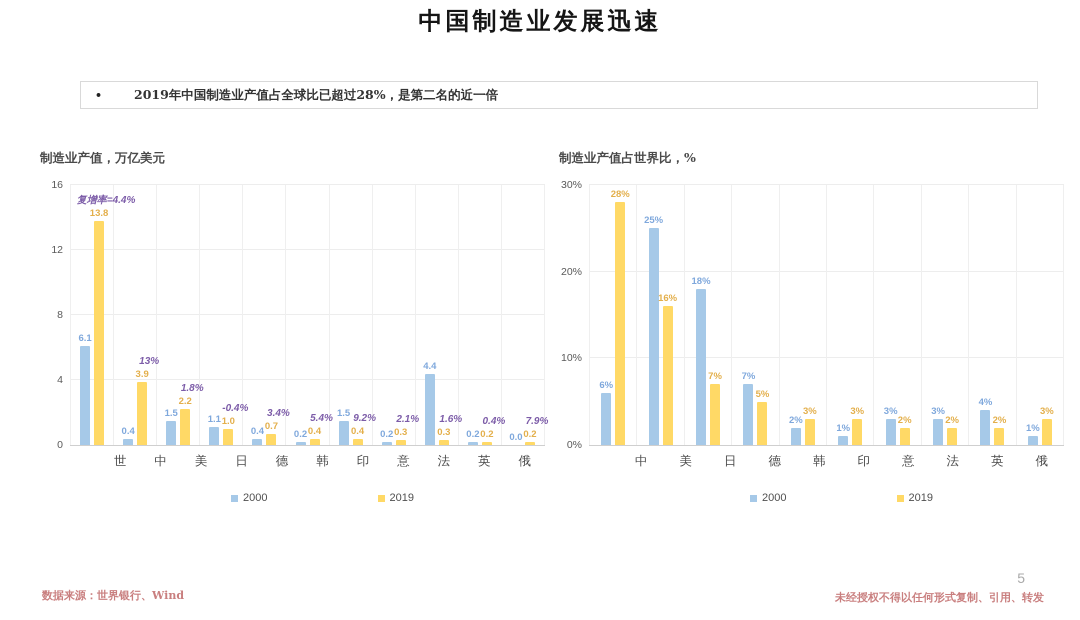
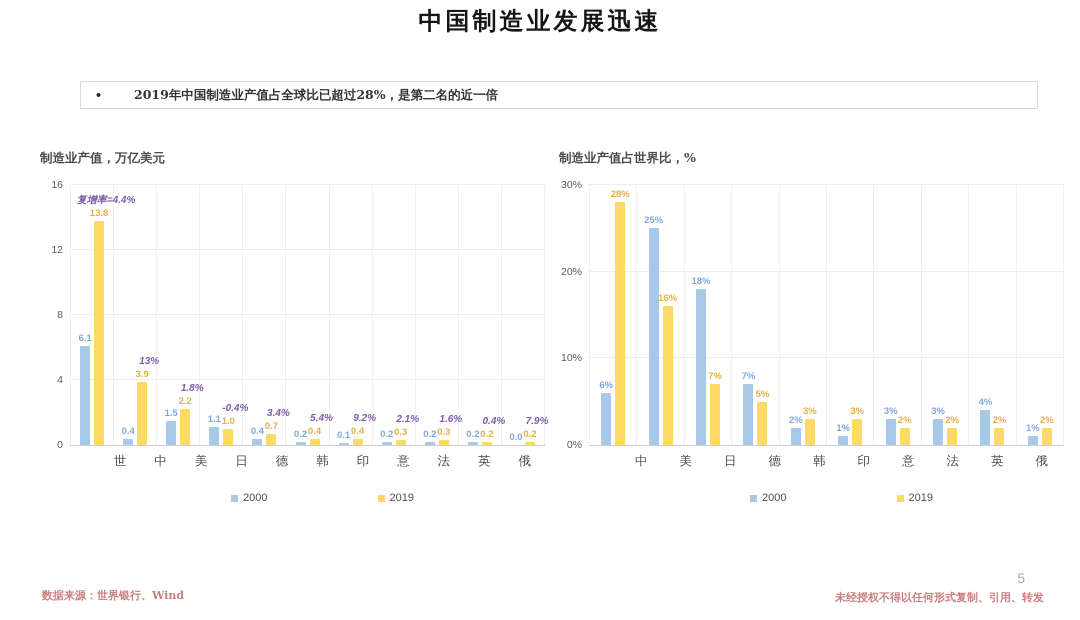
制造业产值，万亿美元/2000/印: 1.5 -> 0.1
制造业产值，万亿美元/2000/法: 4.4 -> 0.2
制造业产值占世界比，%/2019/俄: 3% -> 2%
